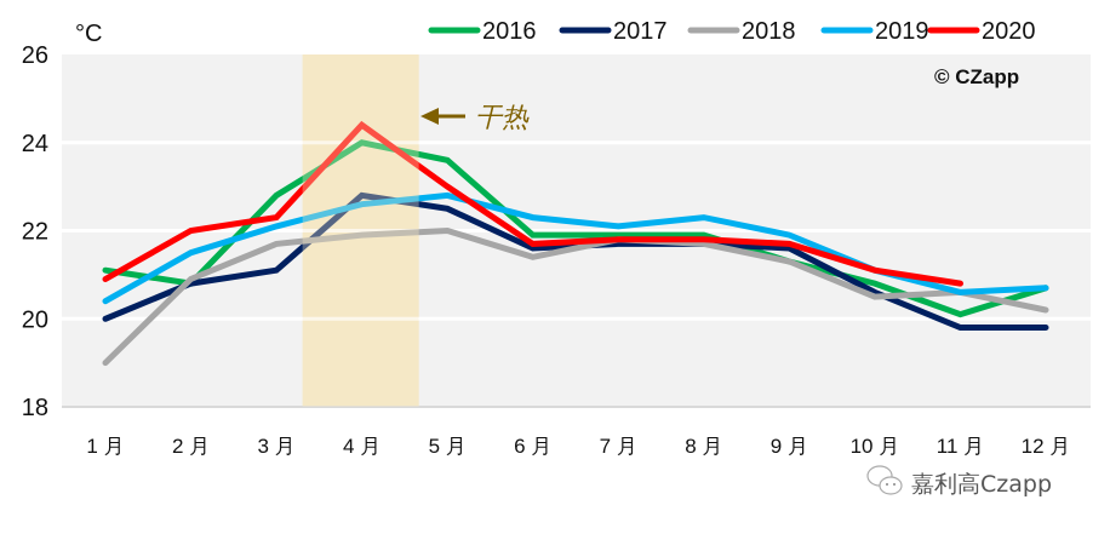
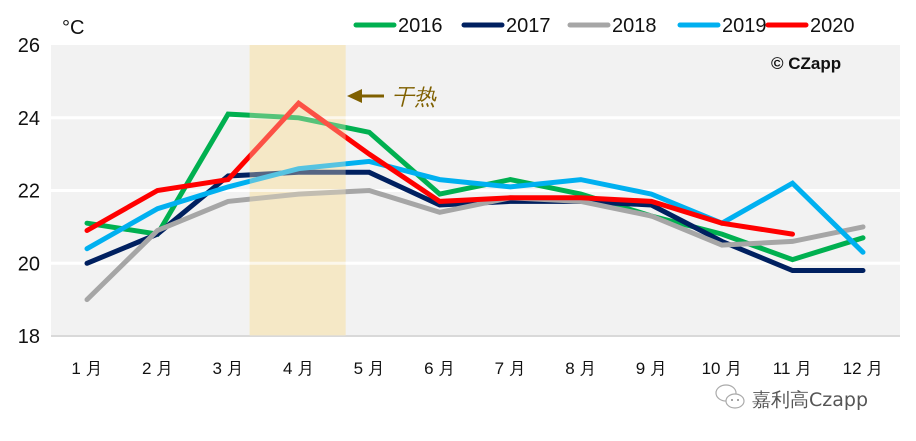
2016/3月: 22.8 -> 24.1
2017/3月: 21.1 -> 22.4
2017/4月: 22.8 -> 22.5
2016/7月: 21.9 -> 22.3
2019/11月: 20.6 -> 22.2
2018/12月: 20.2 -> 21.0
2019/12月: 20.7 -> 20.3
